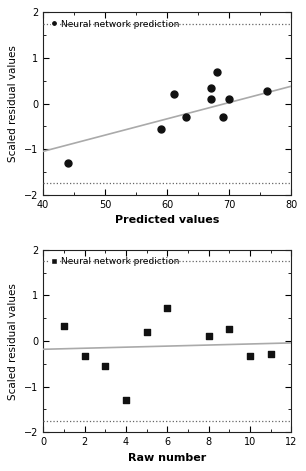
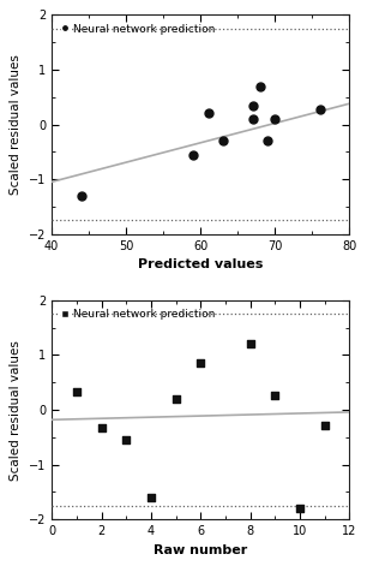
4: -1.30 -> -1.60
6: 0.72 -> 0.85
8: 0.12 -> 1.20
10: -0.33 -> -1.80
